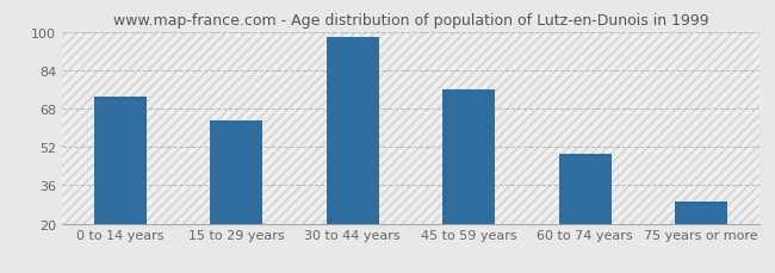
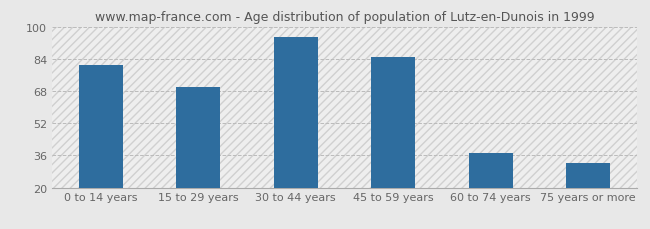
0 to 14 years: 73 -> 81
15 to 29 years: 63 -> 70
30 to 44 years: 98 -> 95
45 to 59 years: 76 -> 85
60 to 74 years: 49 -> 37
75 years or more: 29 -> 32
